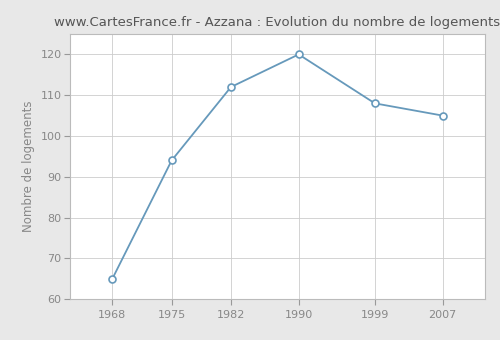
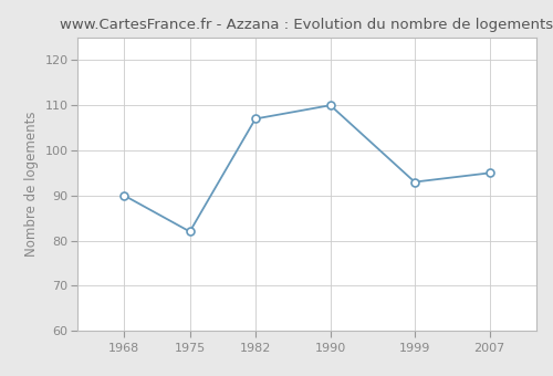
1968: 65 -> 90
1975: 94 -> 82
1982: 112 -> 107
1990: 120 -> 110
1999: 108 -> 93
2007: 105 -> 95
